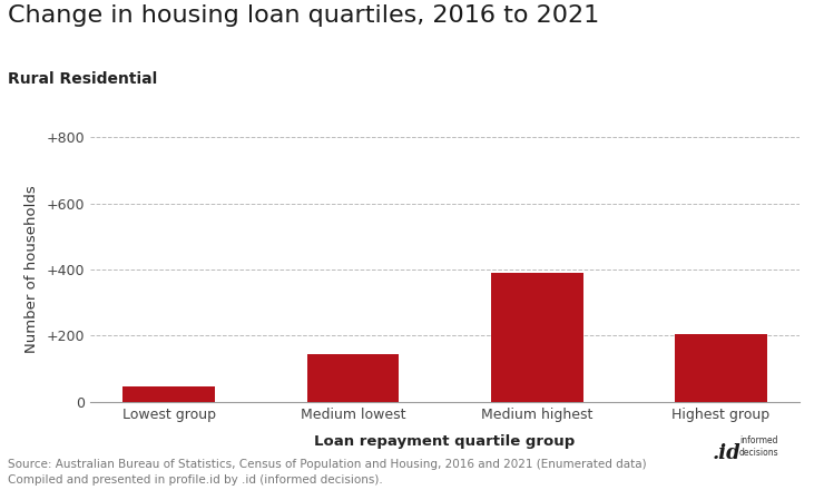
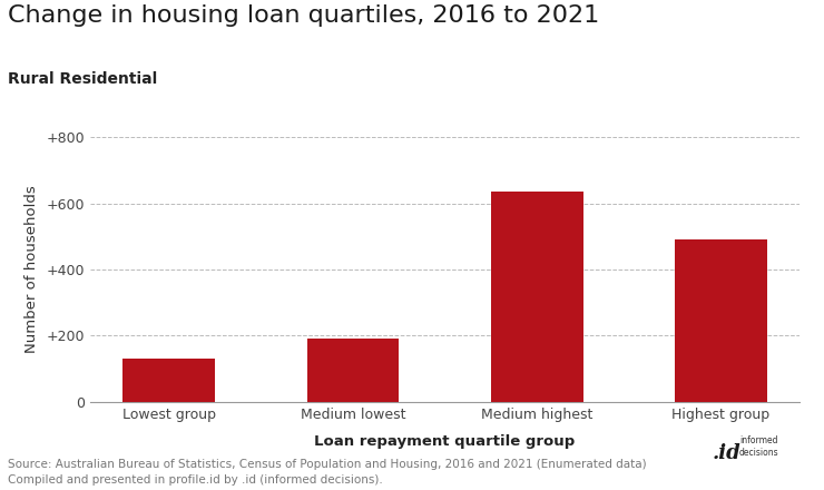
Lowest group: 45 -> 130
Medium lowest: 145 -> 190
Medium highest: 390 -> 635
Highest group: 205 -> 490
